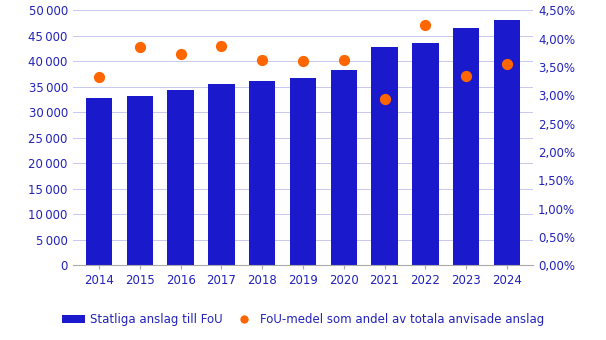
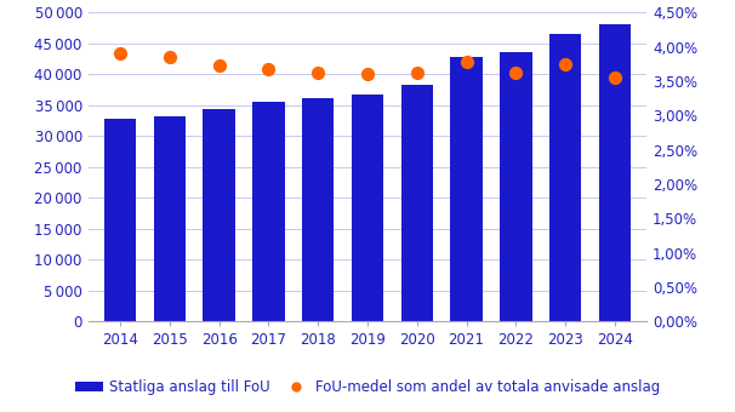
FoU-medel som andel av totala anvisade anslag/2014: 3,32% -> 3,90%
FoU-medel som andel av totala anvisade anslag/2017: 3,86% -> 3,68%
FoU-medel som andel av totala anvisade anslag/2021: 2,94% -> 3,78%
FoU-medel som andel av totala anvisade anslag/2022: 4,24% -> 3,62%
FoU-medel som andel av totala anvisade anslag/2023: 3,34% -> 3,75%
